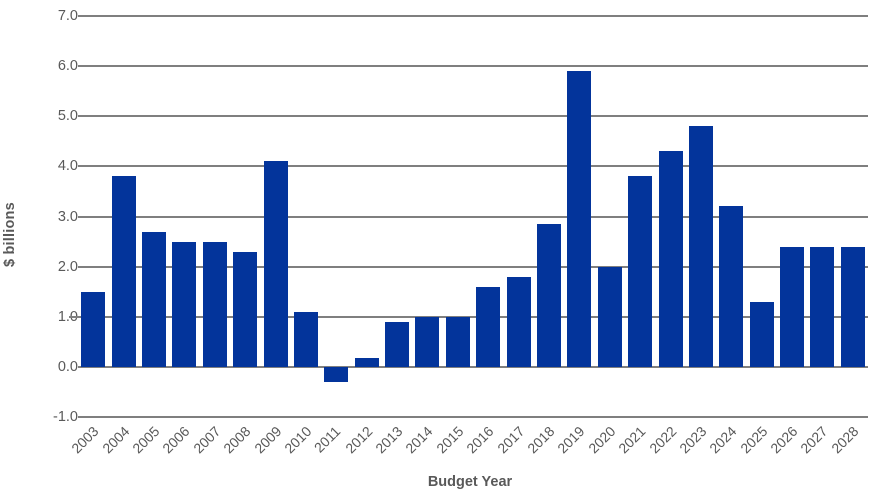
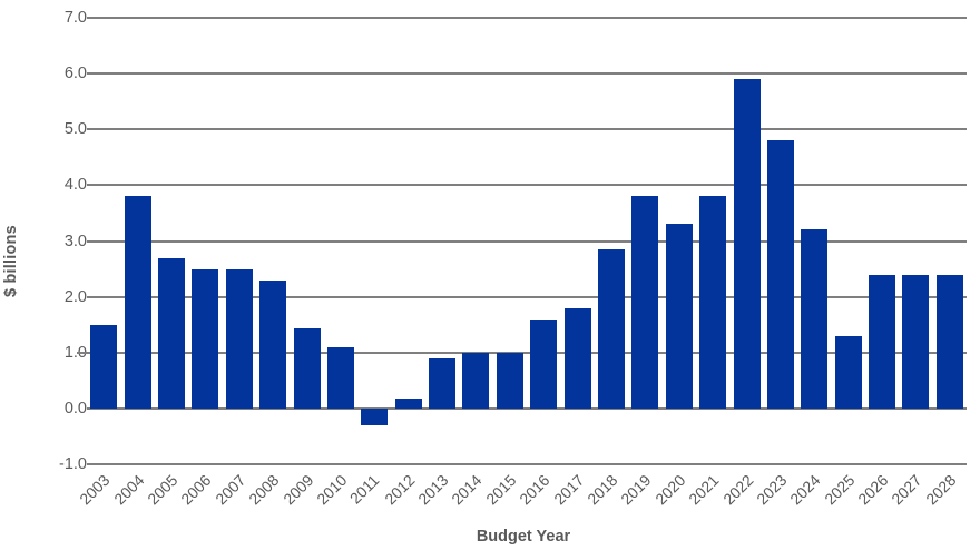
2009: 4.1 -> 1.4
2019: 5.9 -> 3.8
2020: 2.0 -> 3.3
2022: 4.3 -> 5.9
